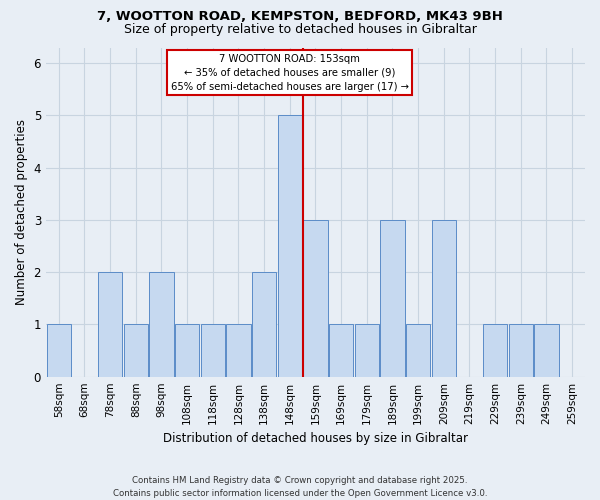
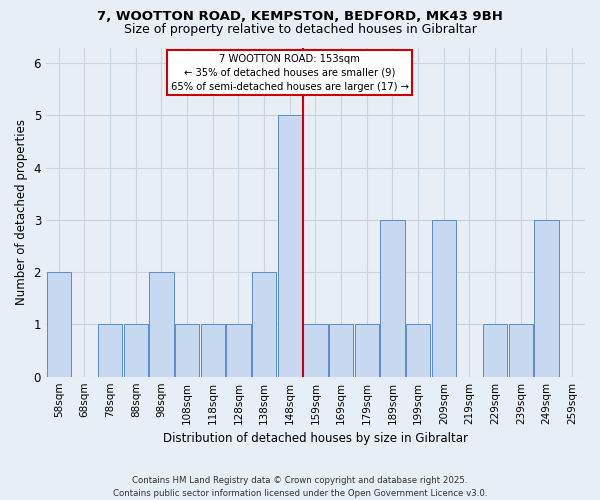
58sqm: 1 -> 2
78sqm: 2 -> 1
159sqm: 3 -> 1
249sqm: 1 -> 3
